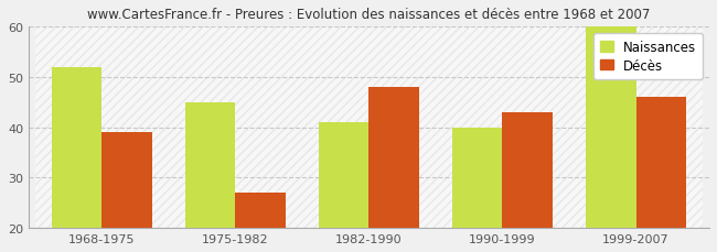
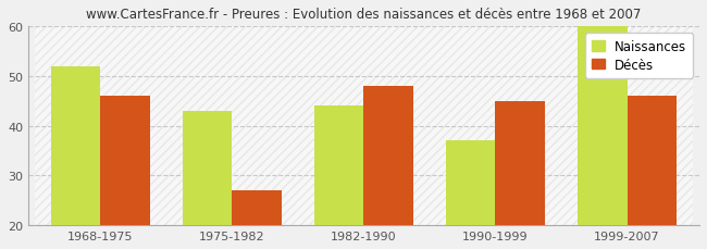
Décès/1968-1975: 39 -> 46
Naissances/1975-1982: 45 -> 43
Naissances/1982-1990: 41 -> 44
Naissances/1990-1999: 40 -> 37
Décès/1990-1999: 43 -> 45
